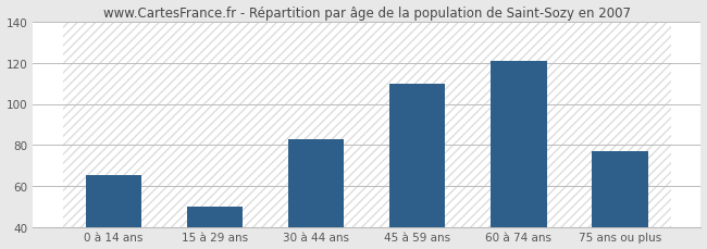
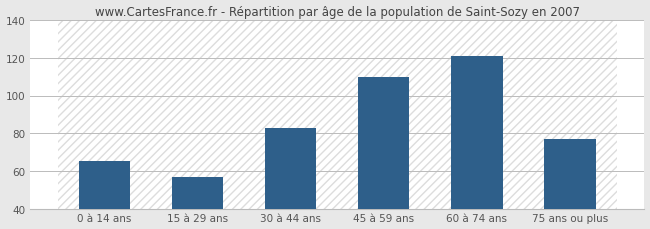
15 à 29 ans: 50 -> 57
